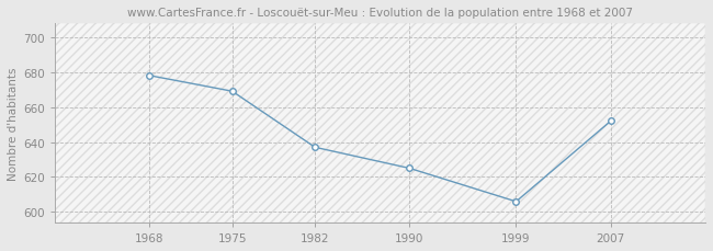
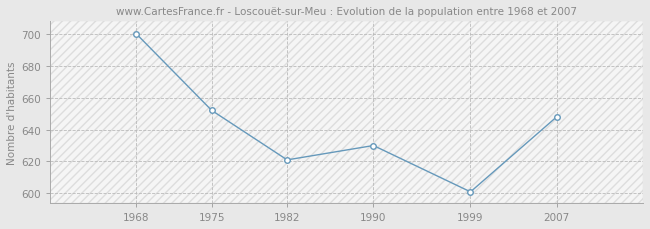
1968: 678 -> 700
1975: 669 -> 652
1982: 637 -> 621
1990: 625 -> 630
1999: 606 -> 601
2007: 652 -> 648
